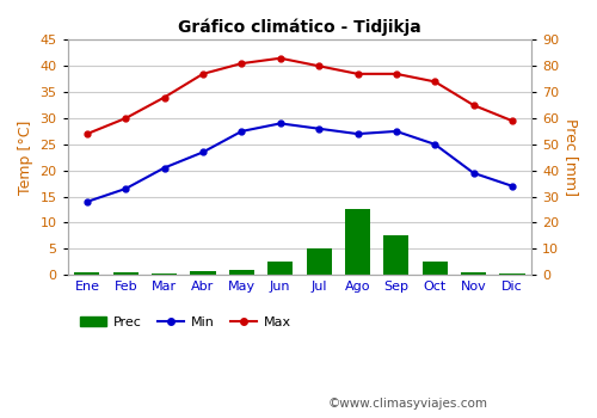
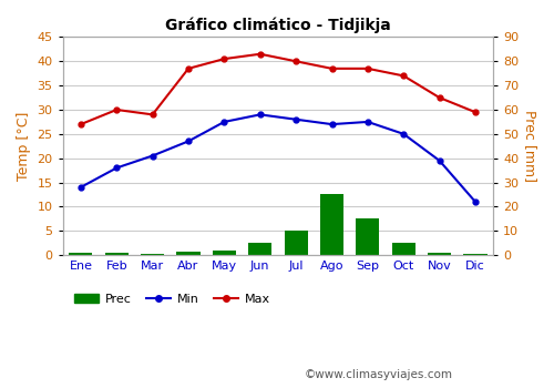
Min/Feb: 16.5 -> 18.0
Max/Mar: 34.0 -> 29.0
Min/Dic: 17.0 -> 11.0
